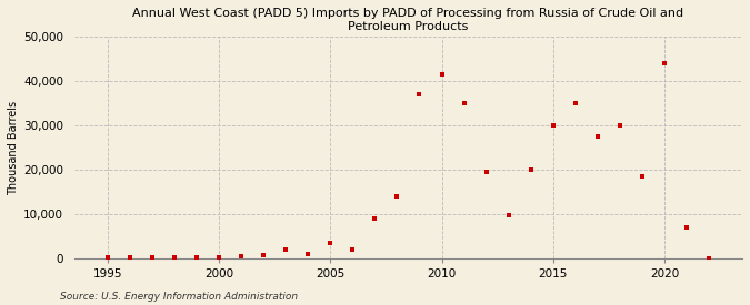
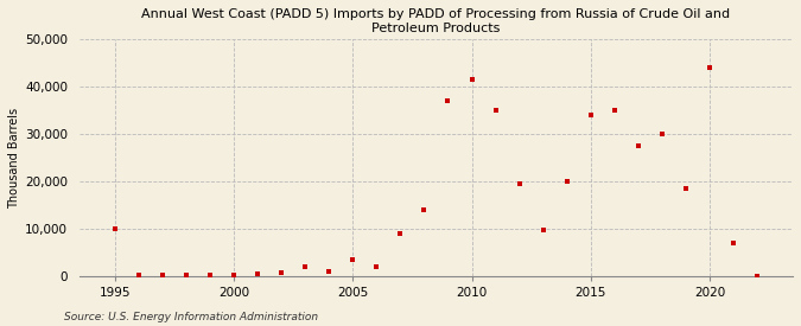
1995: 100 -> 10,000
2015: 30,000 -> 34,000
